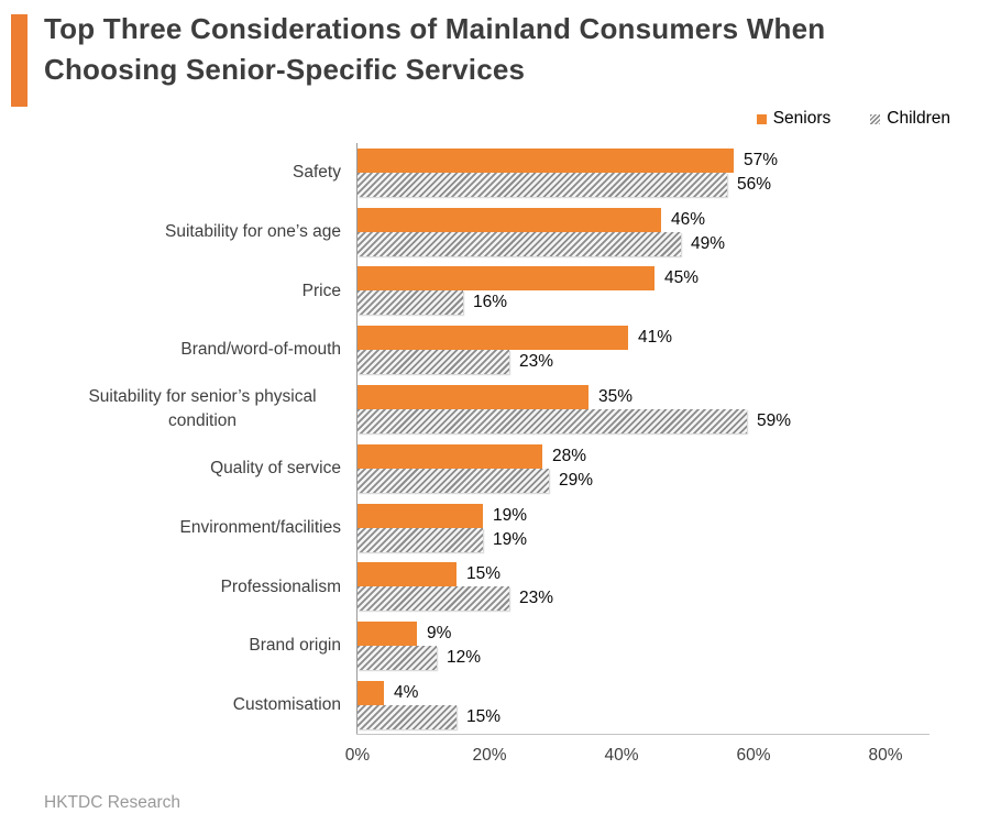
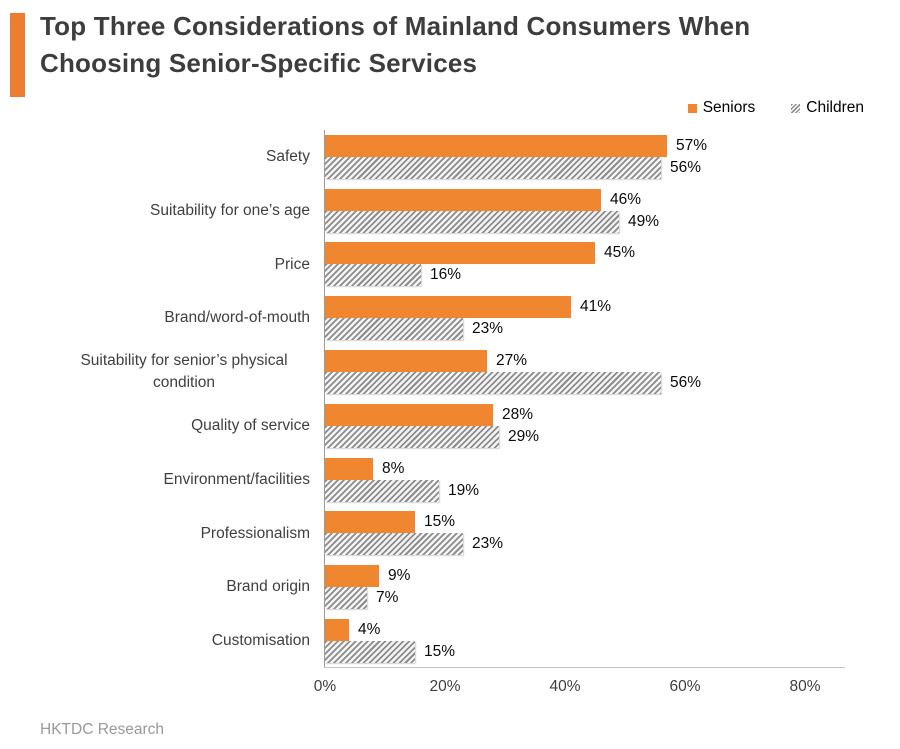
Seniors/Suitability for senior’s physical condition: 35% -> 27%
Children/Suitability for senior’s physical condition: 59% -> 56%
Seniors/Environment/facilities: 19% -> 8%
Children/Brand origin: 12% -> 7%
